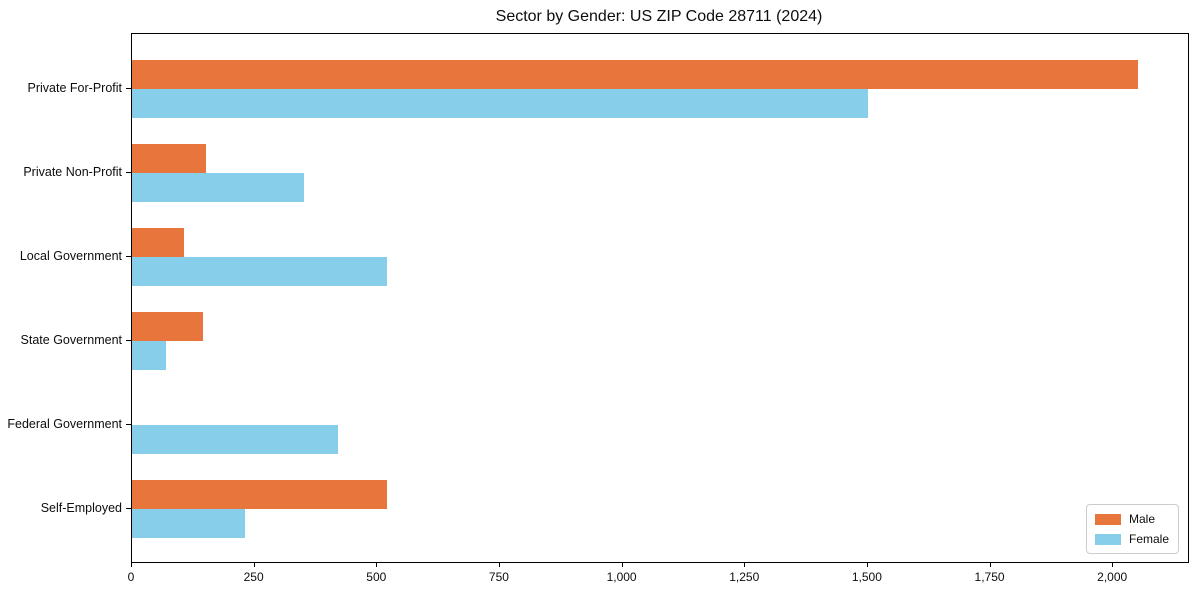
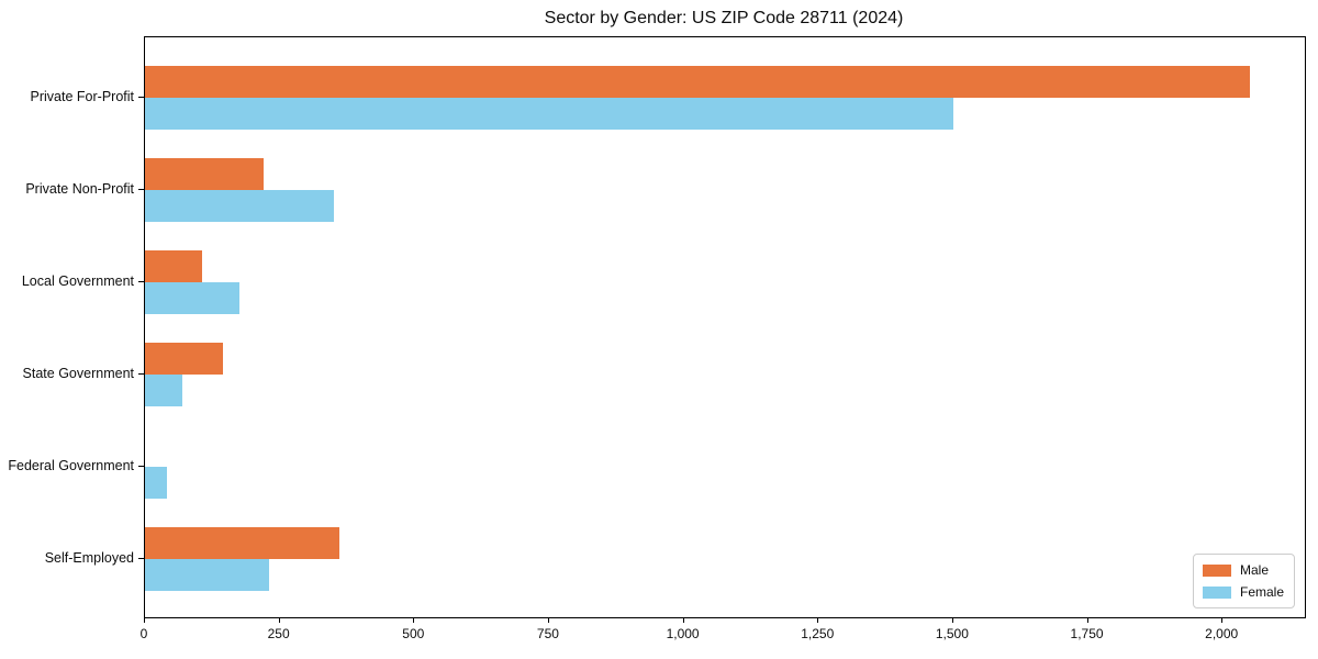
Male/Private Non-Profit: 150 -> 220
Female/Local Government: 520 -> 180
Female/Federal Government: 420 -> 40
Male/Self-Employed: 520 -> 360
